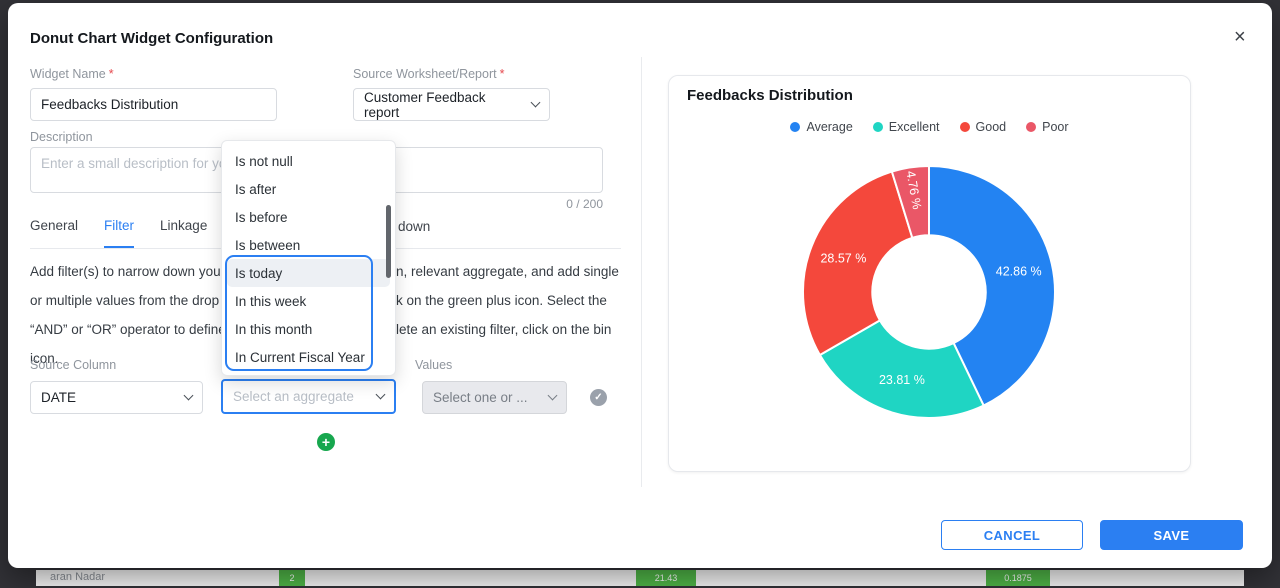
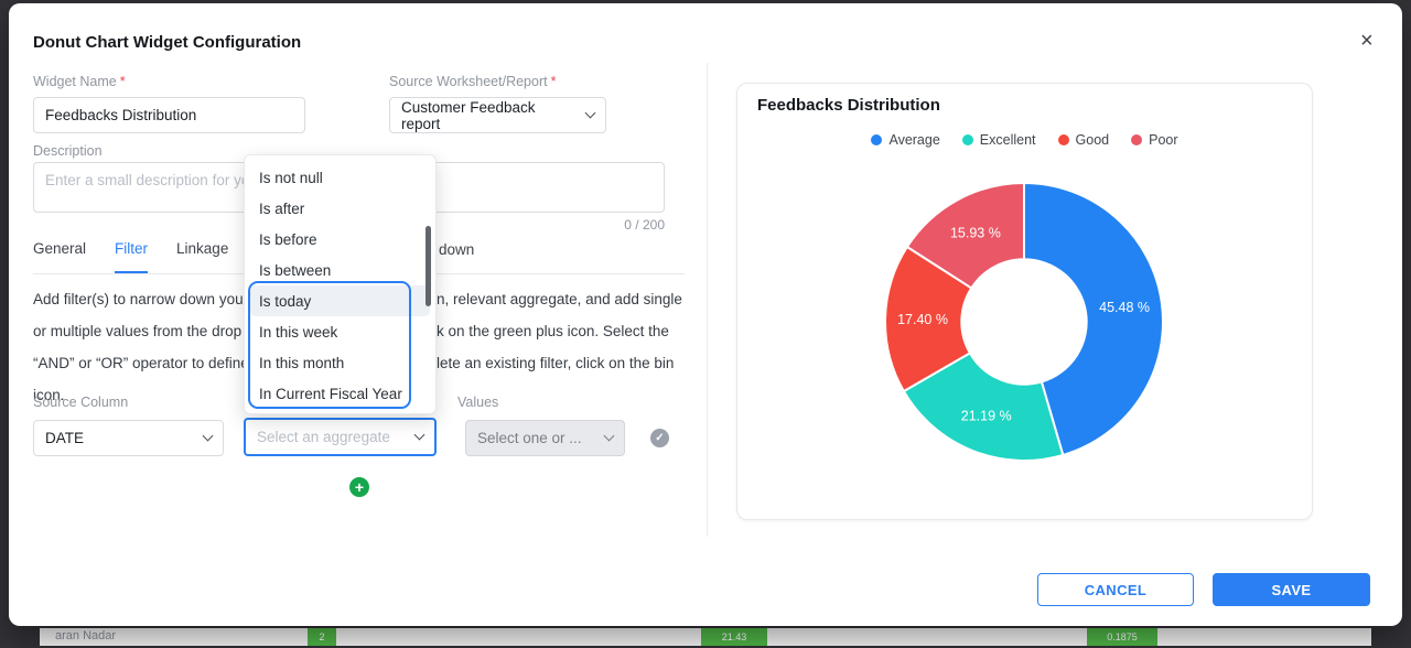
Average: 42.86 -> 45.48
Excellent: 23.81 -> 21.19
Good: 28.57 -> 17.40
Poor: 4.76 -> 15.93
